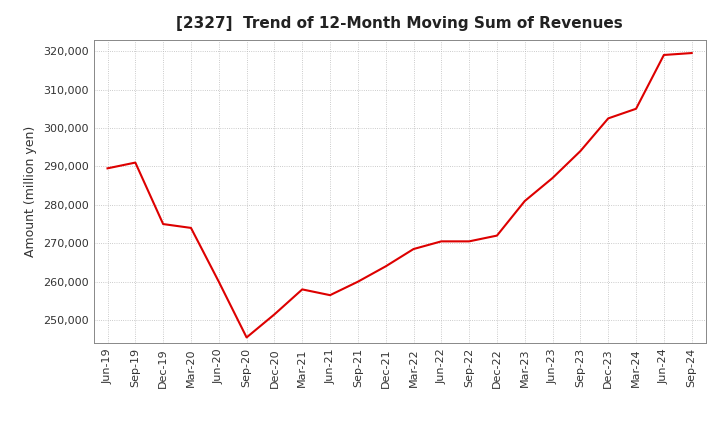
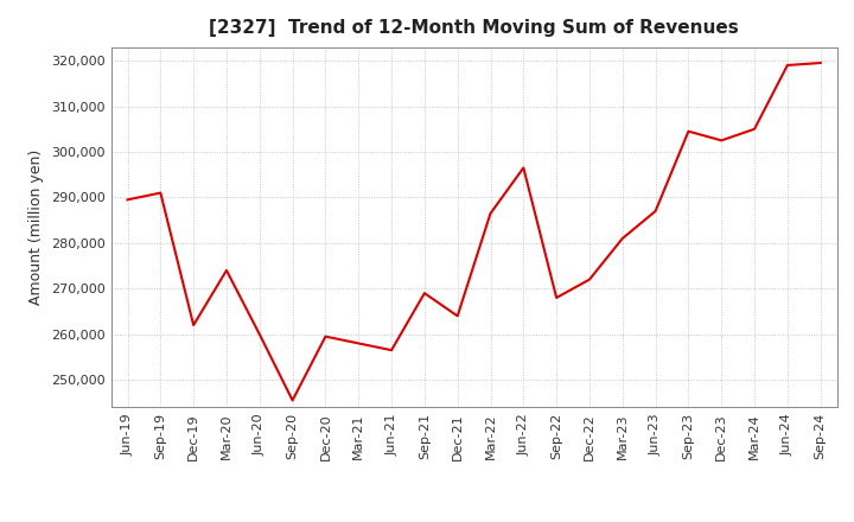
Dec-19: 275,000 -> 262,000
Dec-20: 251,500 -> 259,500
Sep-21: 260,000 -> 269,000
Mar-22: 268,500 -> 286,500
Jun-22: 270,500 -> 296,500
Sep-22: 270,500 -> 268,000
Sep-23: 294,000 -> 304,500
